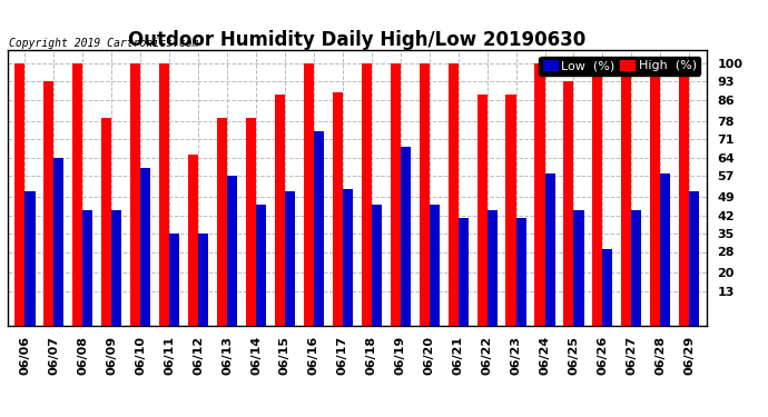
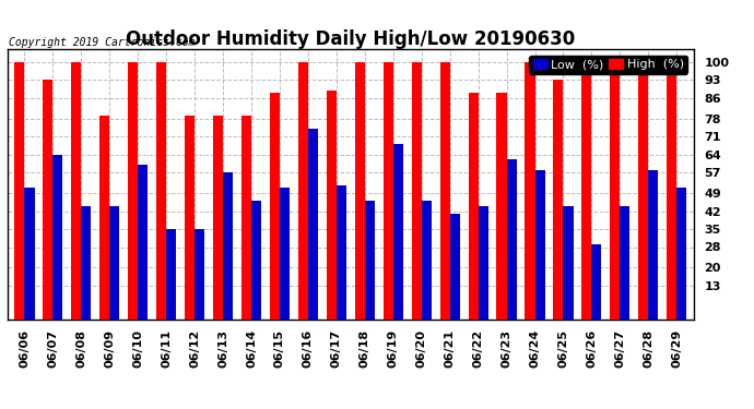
High (%)/06/12: 65 -> 79
Low (%)/06/23: 41 -> 62
